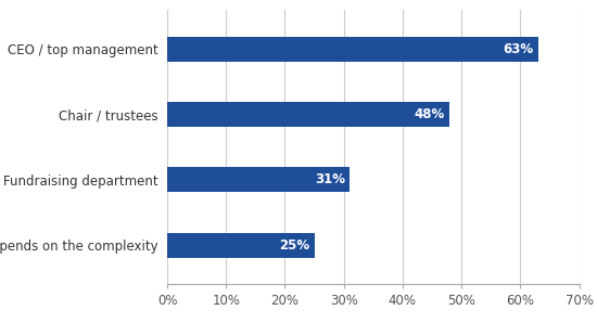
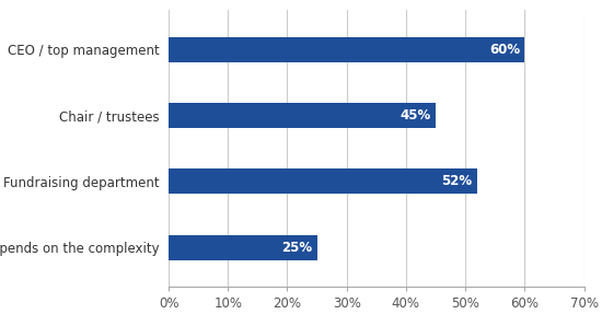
CEO / top management: 63% -> 60%
Chair / trustees: 48% -> 45%
Fundraising department: 31% -> 52%
